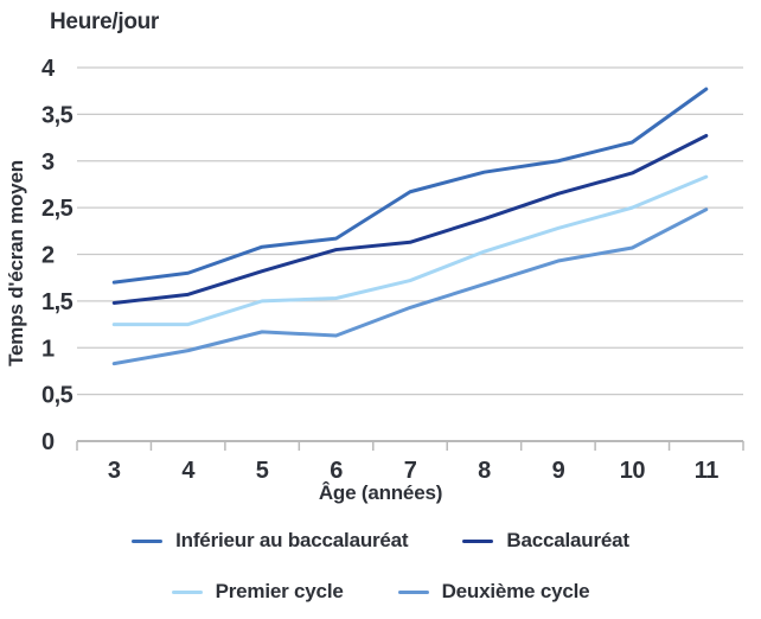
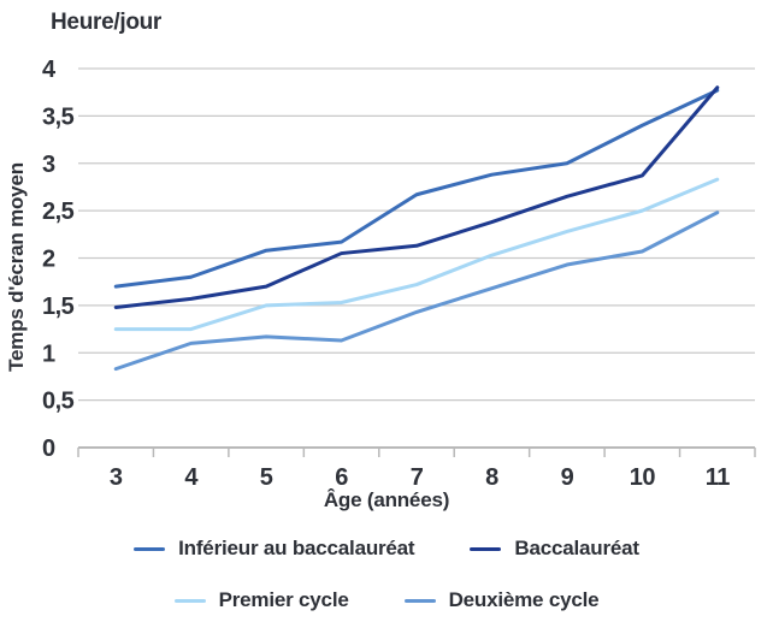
Deuxième cycle/4: 1.0 -> 1.1
Baccalauréat/5: 1.8 -> 1.7
Inférieur au baccalauréat/10: 3.2 -> 3.4
Baccalauréat/11: 3.3 -> 3.8
